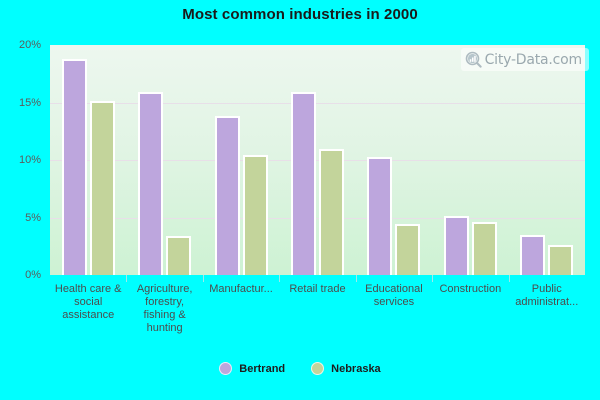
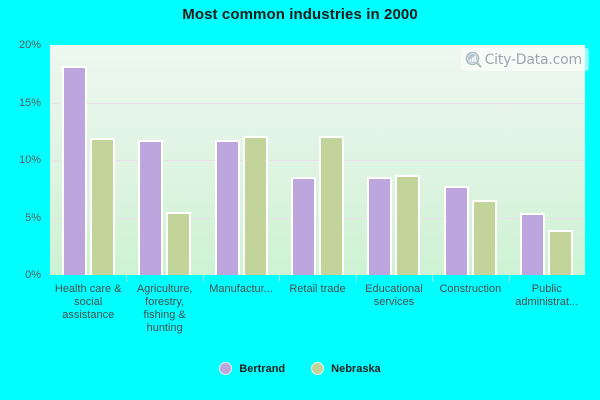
Bertrand/Health care & social assistance: 18.8% -> 18.2%
Nebraska/Health care & social assistance: 15.1% -> 11.9%
Bertrand/Agriculture, forestry, fishing & hunting: 15.9% -> 11.7%
Nebraska/Agriculture, forestry, fishing & hunting: 3.4% -> 5.5%
Bertrand/Manufactur...: 13.8% -> 11.7%
Nebraska/Manufactur...: 10.4% -> 12.1%
Bertrand/Retail trade: 15.9% -> 8.5%
Nebraska/Retail trade: 11.0% -> 12.1%
Bertrand/Educational services: 10.3% -> 8.5%
Nebraska/Educational services: 4.4% -> 8.7%
Bertrand/Construction: 5.1% -> 7.7%
Nebraska/Construction: 4.6% -> 6.5%
Bertrand/Public administrat...: 3.5% -> 5.4%
Nebraska/Public administrat...: 2.6% -> 3.9%
